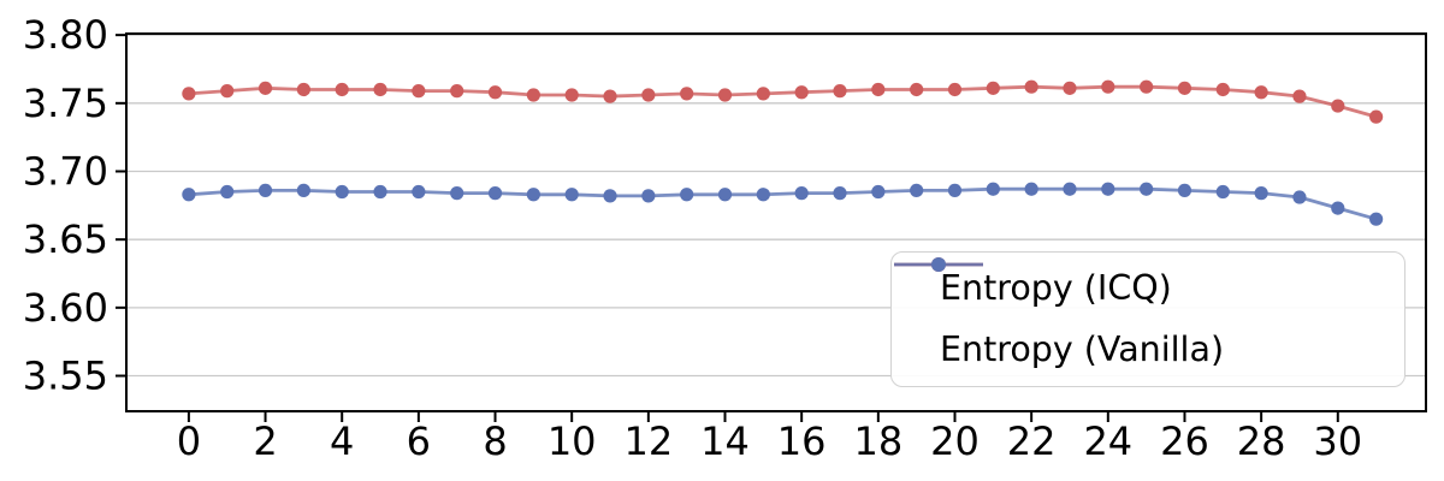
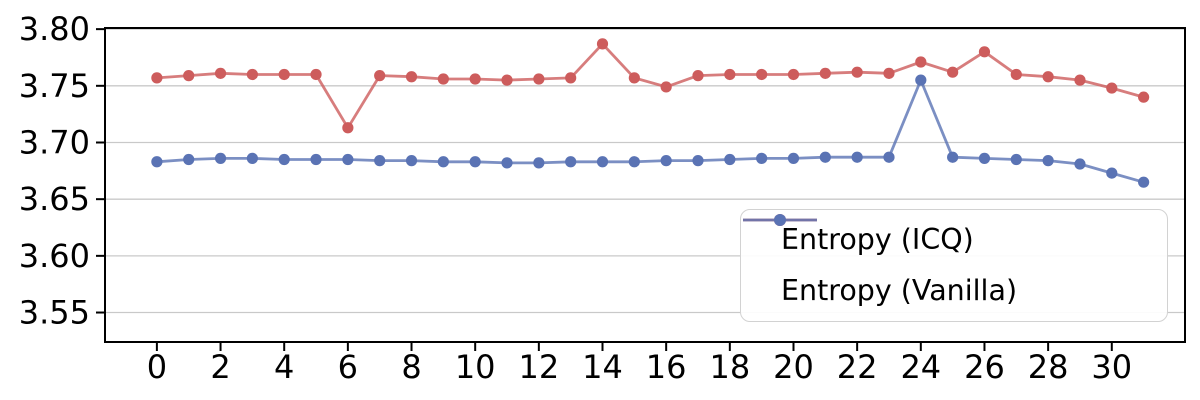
Entropy (ICQ)/6: 3.759 -> 3.713
Entropy (ICQ)/14: 3.756 -> 3.787
Entropy (ICQ)/16: 3.758 -> 3.749
Entropy (ICQ)/24: 3.762 -> 3.771
Entropy (Vanilla)/24: 3.687 -> 3.755
Entropy (ICQ)/26: 3.761 -> 3.780
